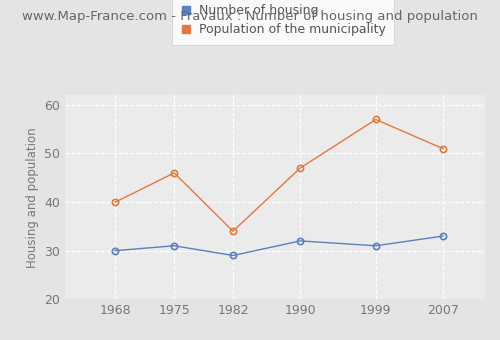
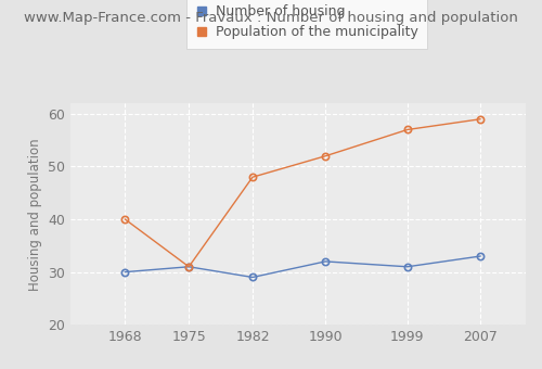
Population of the municipality/1975: 46 -> 31
Population of the municipality/1982: 34 -> 48
Population of the municipality/1990: 47 -> 52
Population of the municipality/2007: 51 -> 59
